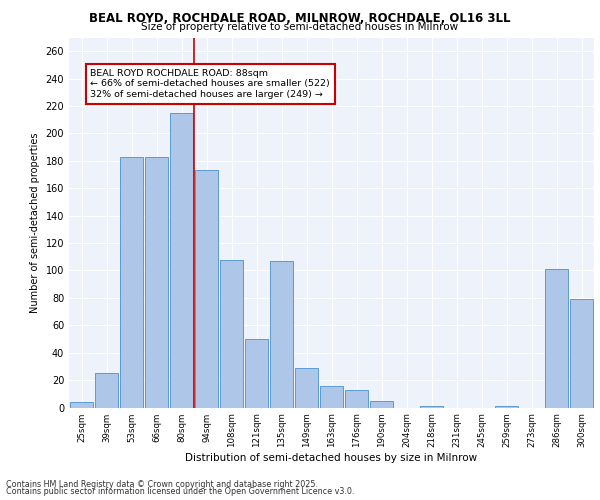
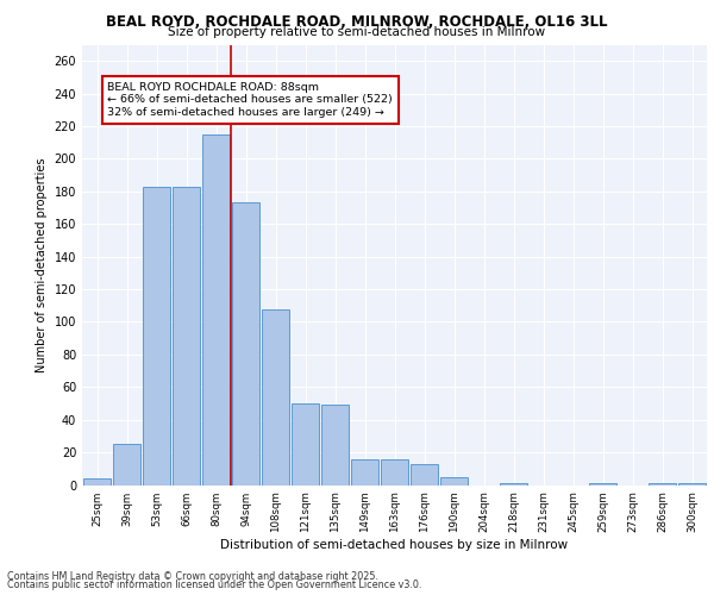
135sqm: 107 -> 49
149sqm: 29 -> 16
286sqm: 101 -> 1
300sqm: 79 -> 1
